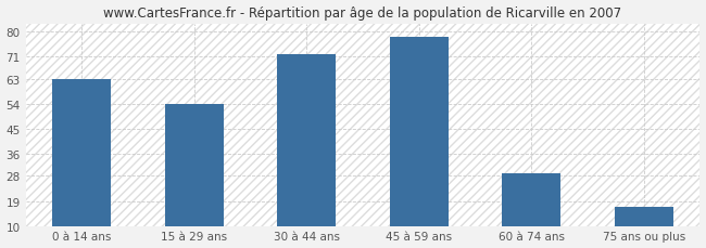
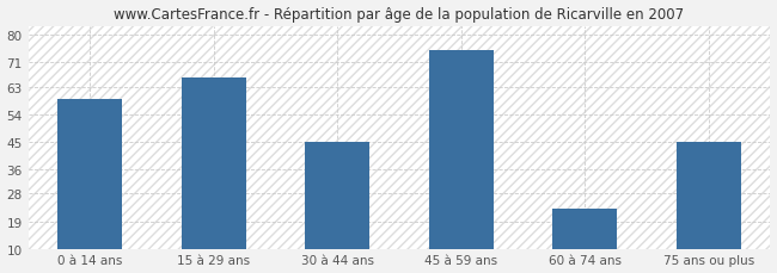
0 à 14 ans: 63 -> 59
15 à 29 ans: 54 -> 66
30 à 44 ans: 72 -> 45
45 à 59 ans: 78 -> 75
60 à 74 ans: 29 -> 23
75 ans ou plus: 17 -> 45
